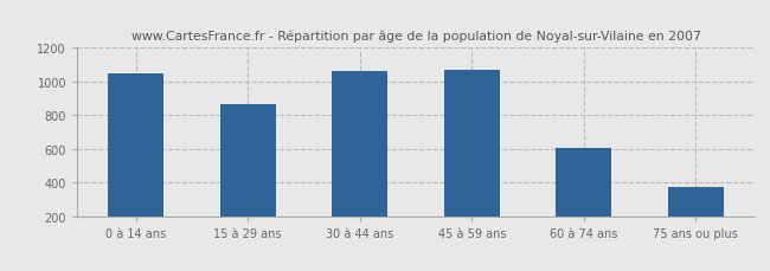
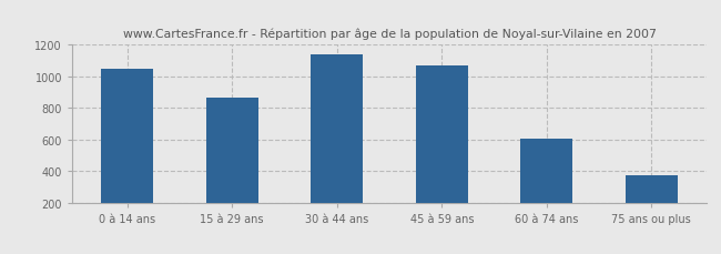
30 à 44 ans: 1060 -> 1140
